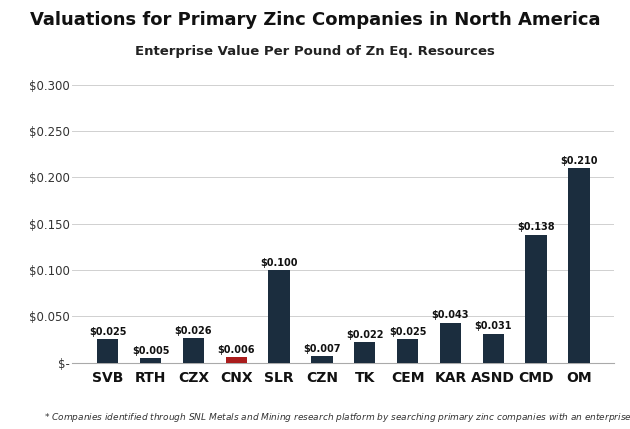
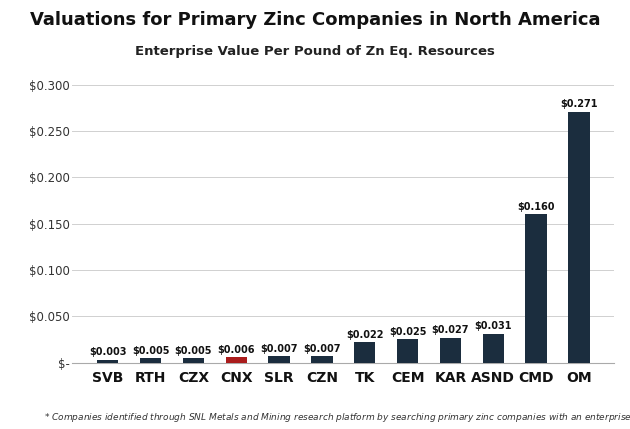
SVB: $0.025 -> $0.003
CZX: $0.026 -> $0.005
SLR: $0.100 -> $0.007
KAR: $0.043 -> $0.027
CMD: $0.138 -> $0.160
OM: $0.210 -> $0.271
